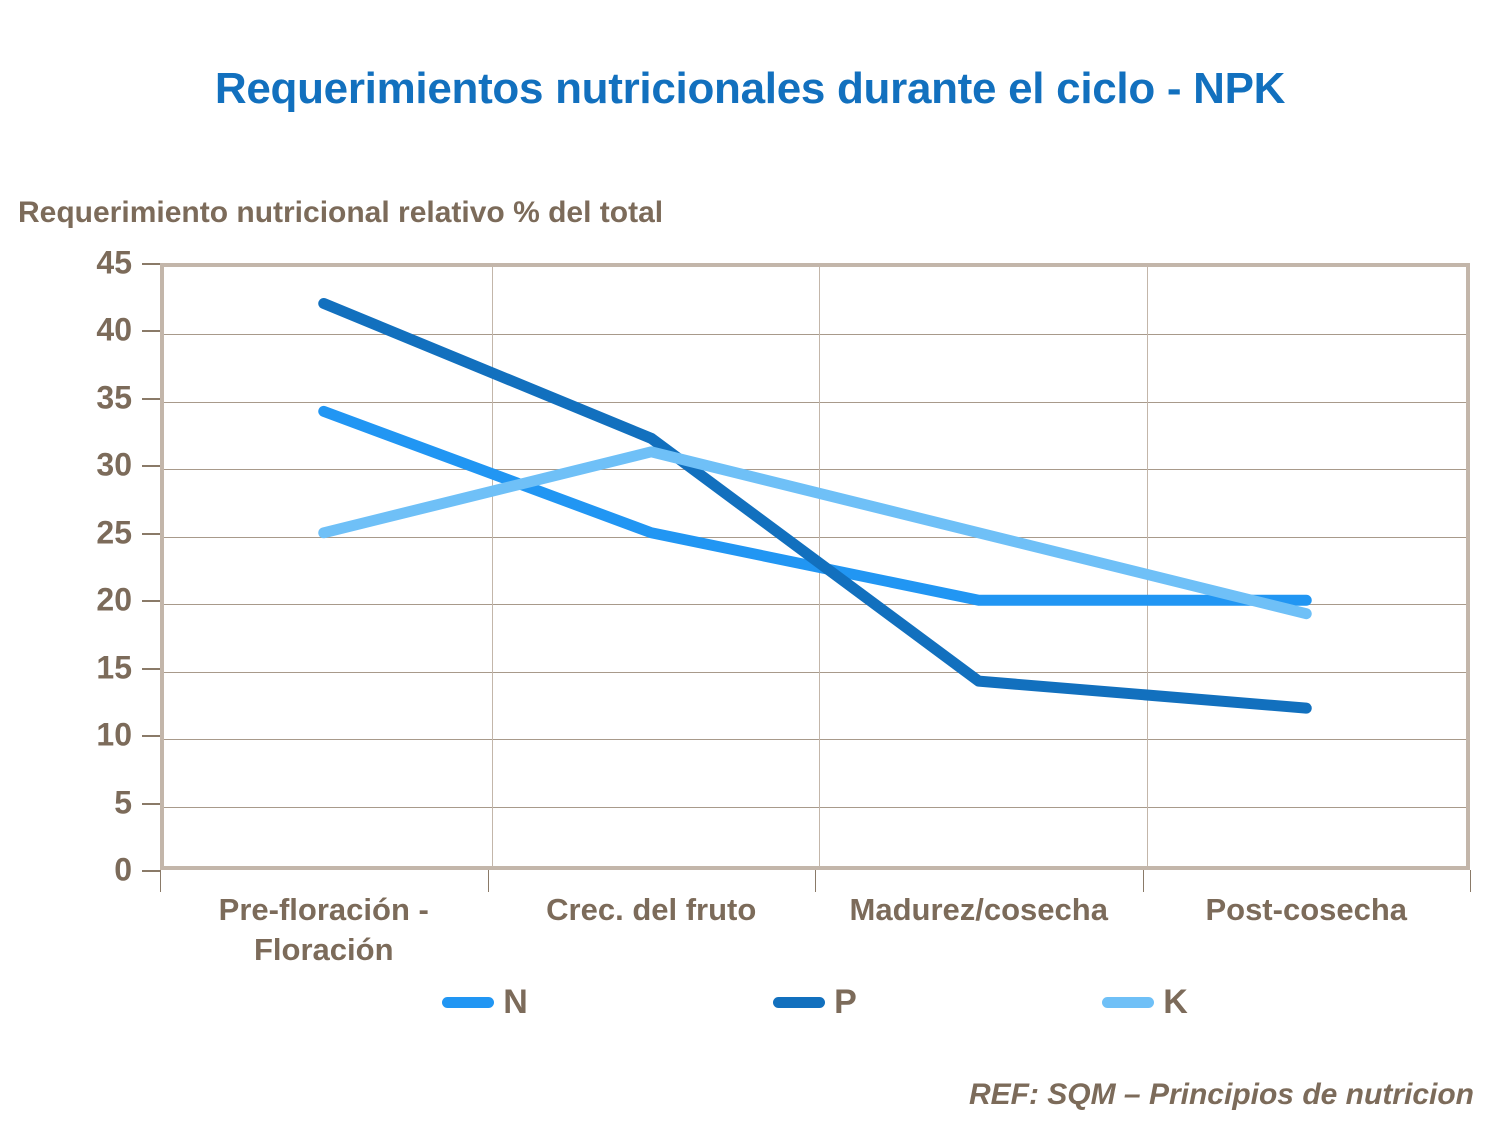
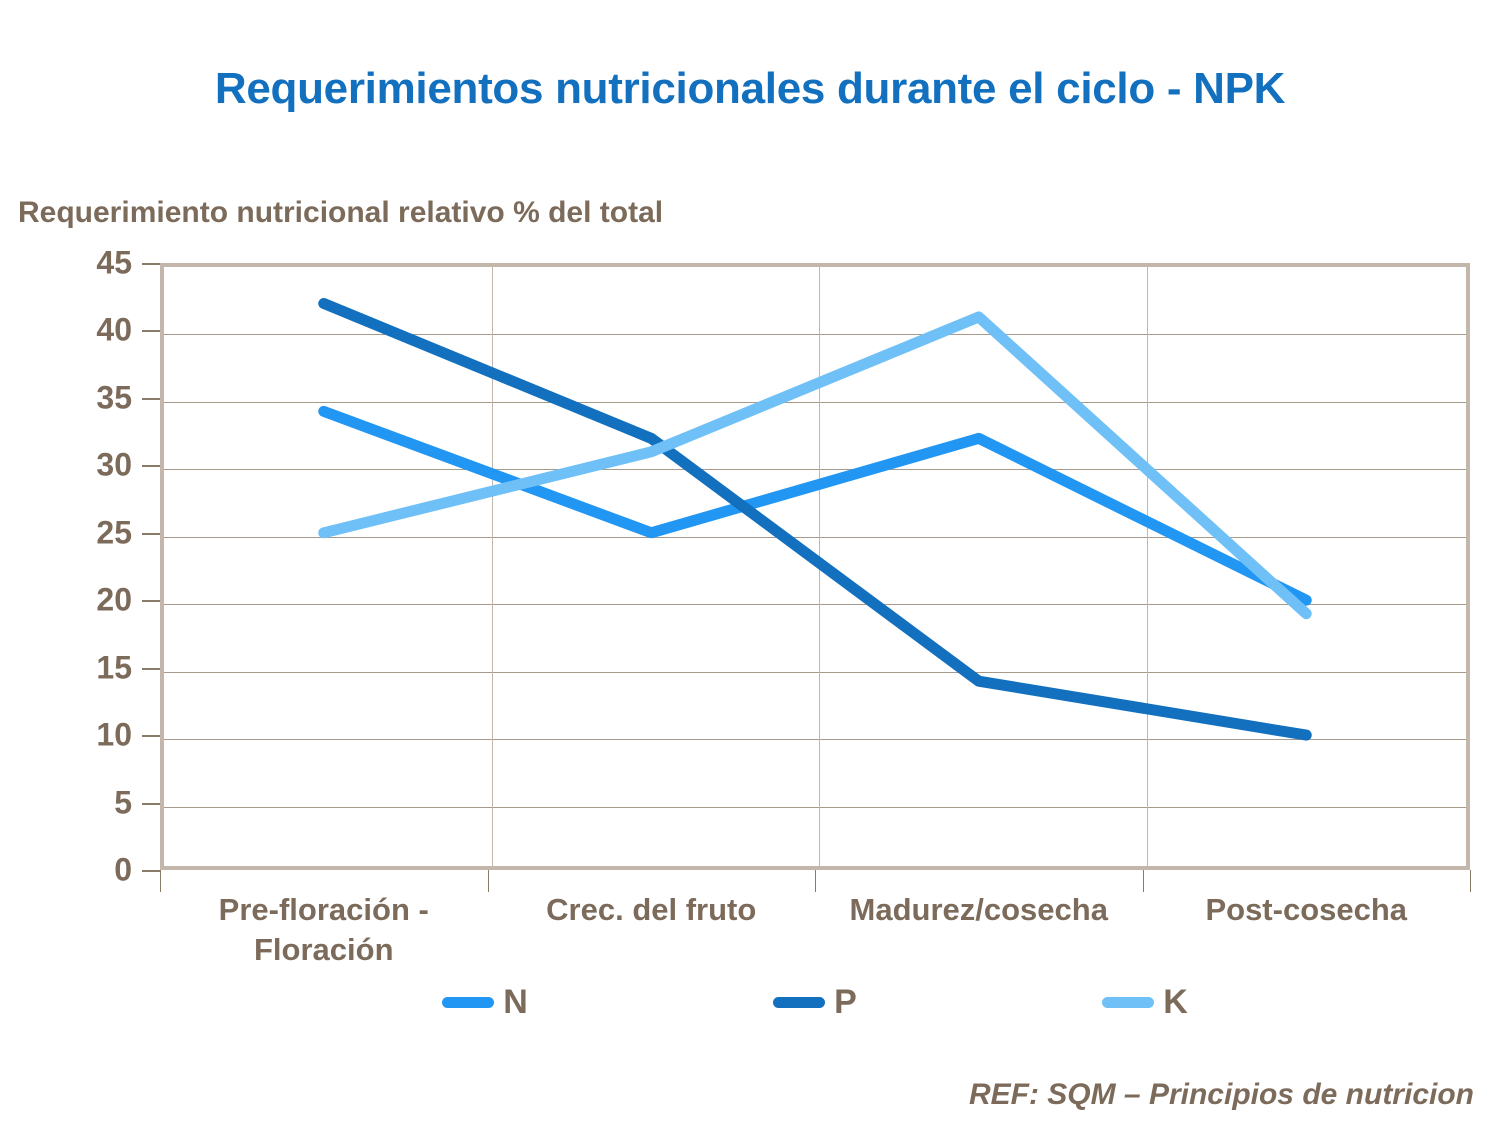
N/Madurez/cosecha: 20 -> 32
K/Madurez/cosecha: 25 -> 41
P/Post-cosecha: 12 -> 10
